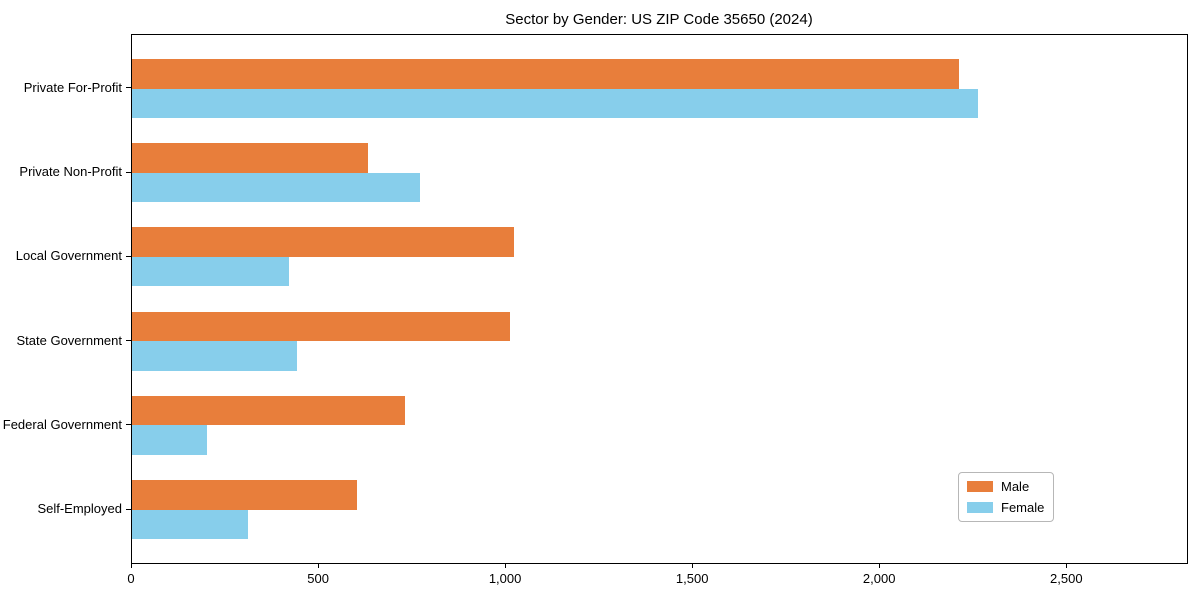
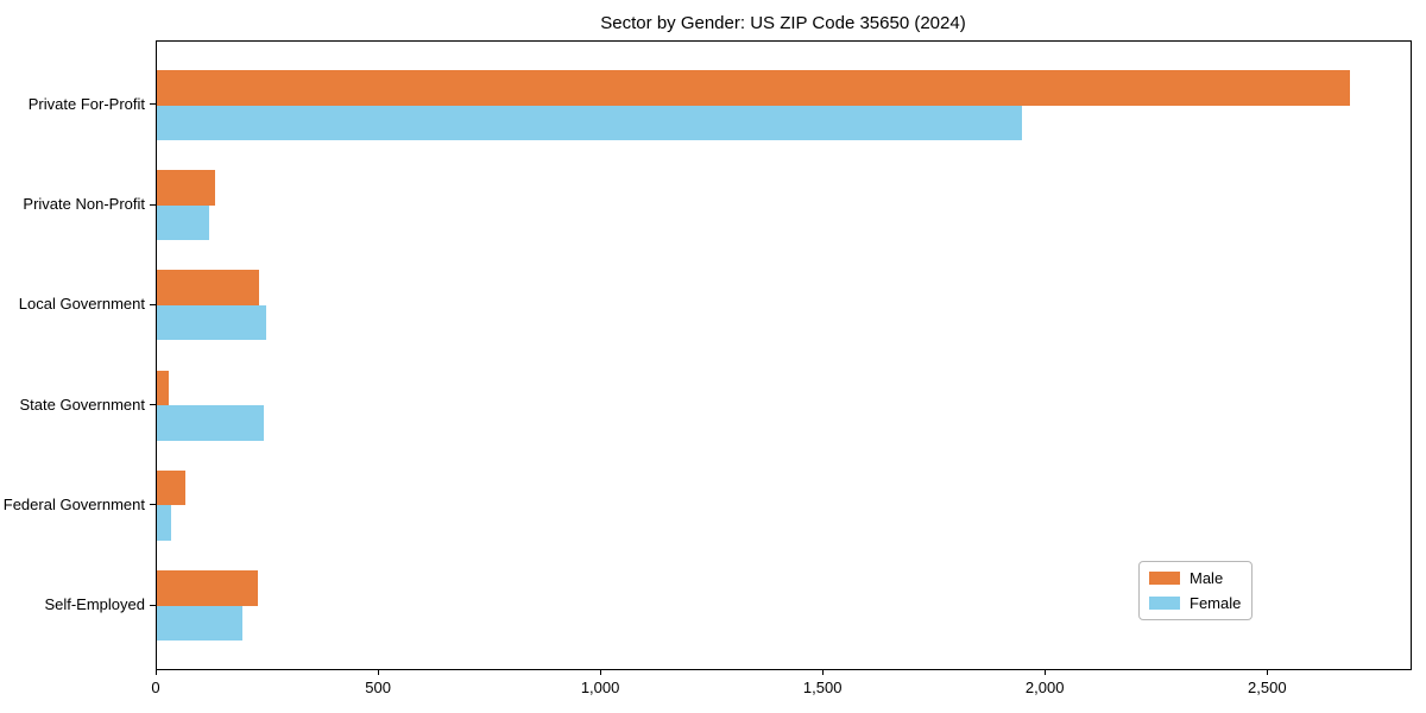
Male/Private For-Profit: 2210 -> 2680
Female/Private For-Profit: 2260 -> 1950
Male/Private Non-Profit: 630 -> 130
Female/Private Non-Profit: 770 -> 120
Male/Local Government: 1020 -> 230
Female/Local Government: 420 -> 250
Male/State Government: 1010 -> 30
Female/State Government: 440 -> 240
Male/Federal Government: 730 -> 60
Female/Federal Government: 200 -> 30
Male/Self-Employed: 600 -> 230
Female/Self-Employed: 310 -> 190
